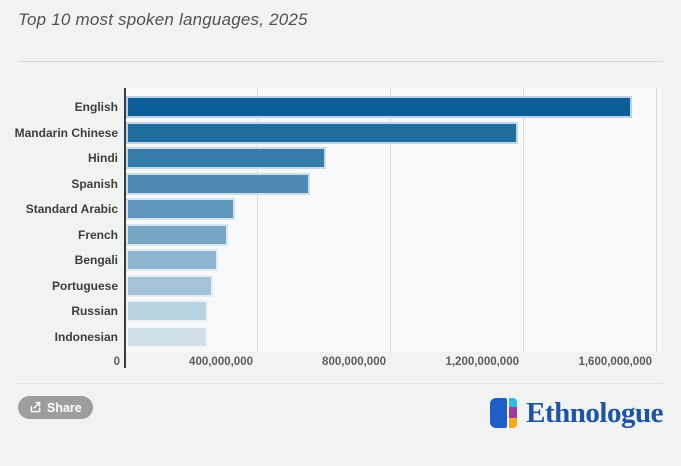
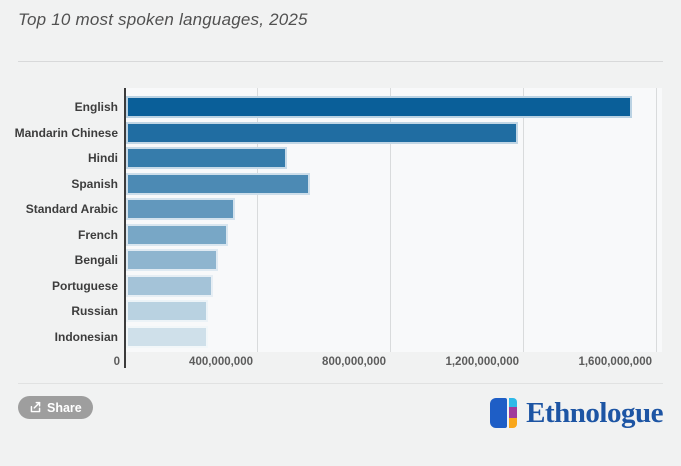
Hindi: 610000000 -> 490000000
